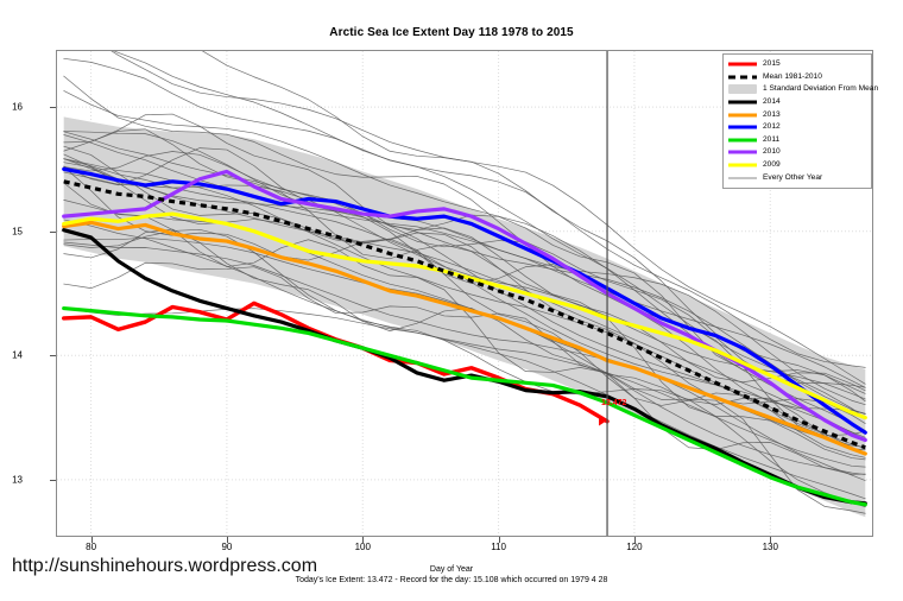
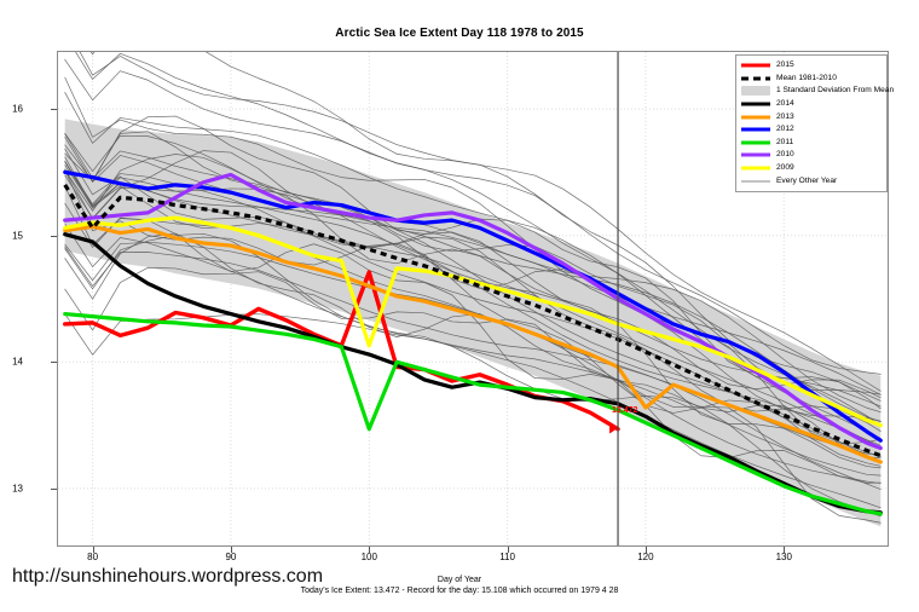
Mean 1981-2010/80: 15.35 -> 15.06
2015/100: 14.06 -> 14.71
2011/100: 14.06 -> 13.47
2009/100: 14.76 -> 14.13
2013/120: 13.90 -> 13.64
